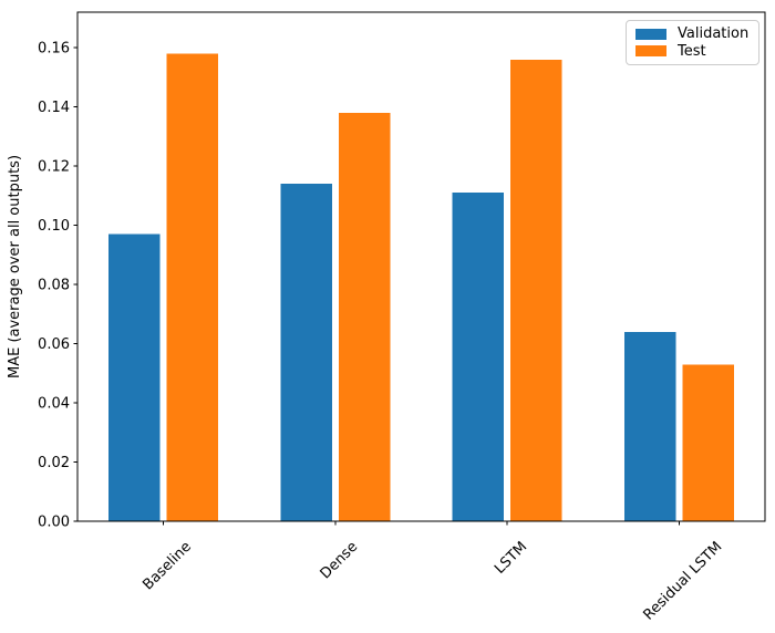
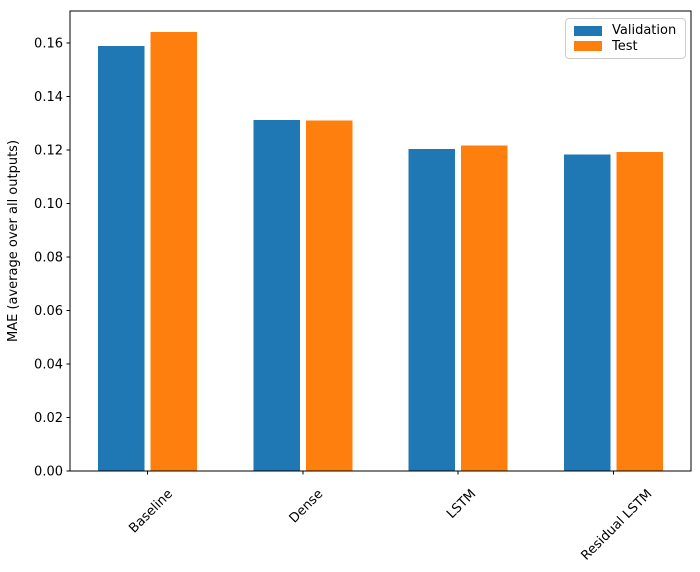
Validation/Baseline: 0.097 -> 0.159
Test/Baseline: 0.158 -> 0.164
Validation/Dense: 0.114 -> 0.131
Test/Dense: 0.138 -> 0.131
Validation/LSTM: 0.111 -> 0.120
Test/LSTM: 0.156 -> 0.122
Validation/Residual LSTM: 0.064 -> 0.118
Test/Residual LSTM: 0.053 -> 0.119
